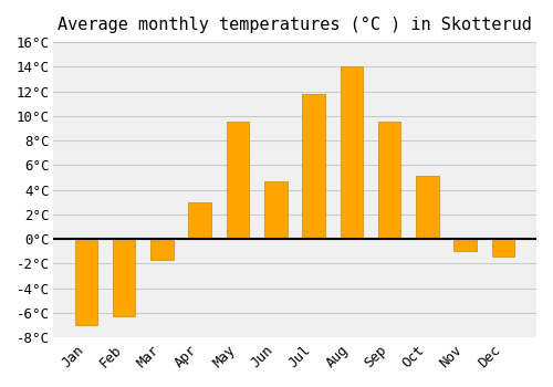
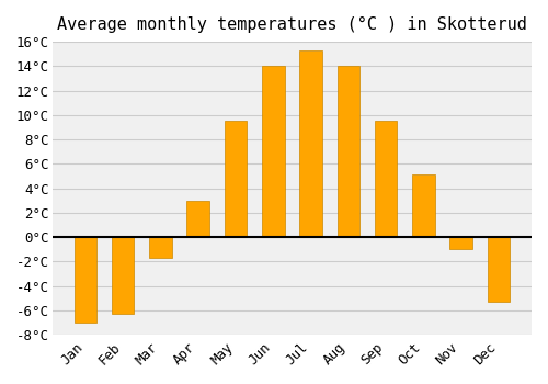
Jun: 4.7°C -> 14.0°C
Jul: 11.8°C -> 15.3°C
Dec: -1.4°C -> -5.3°C
